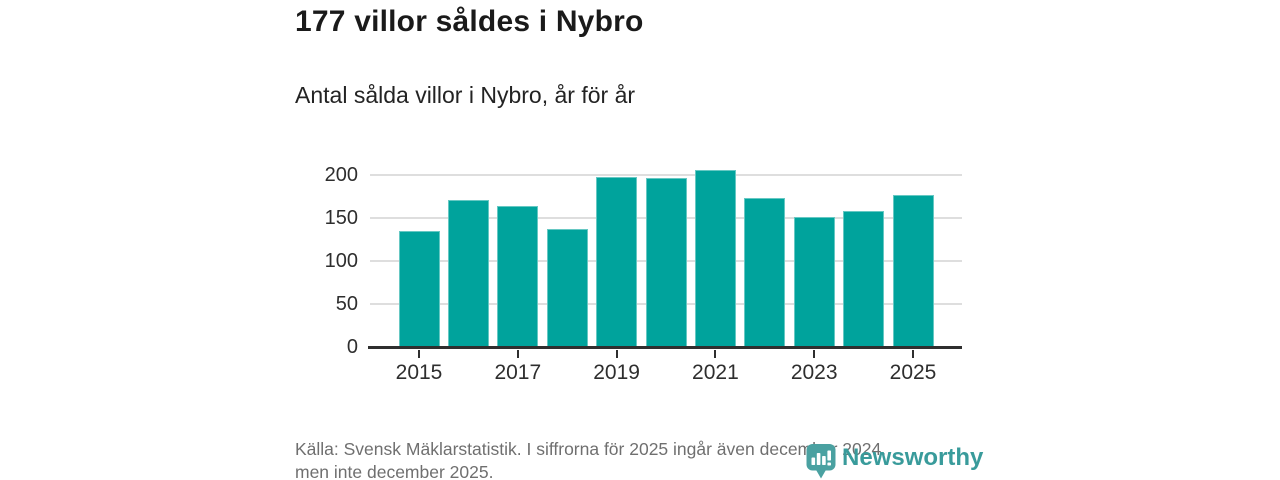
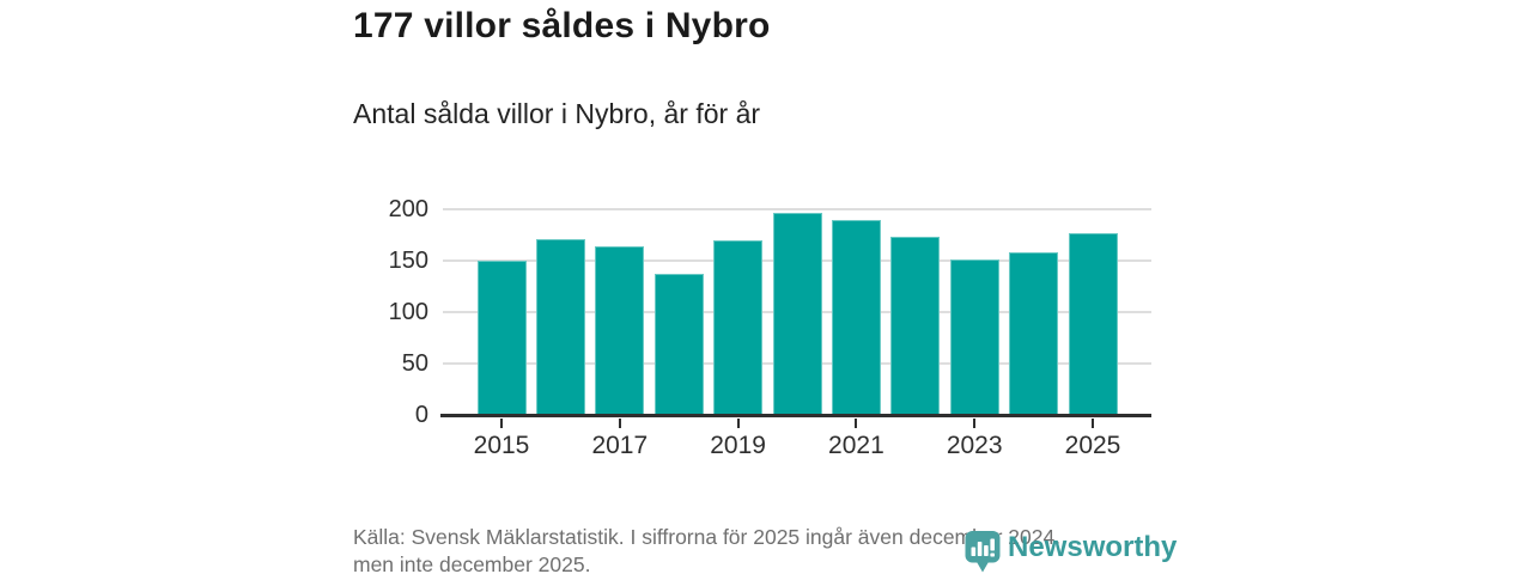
2015: 140 -> 150
2019: 200 -> 170
2021: 210 -> 190
